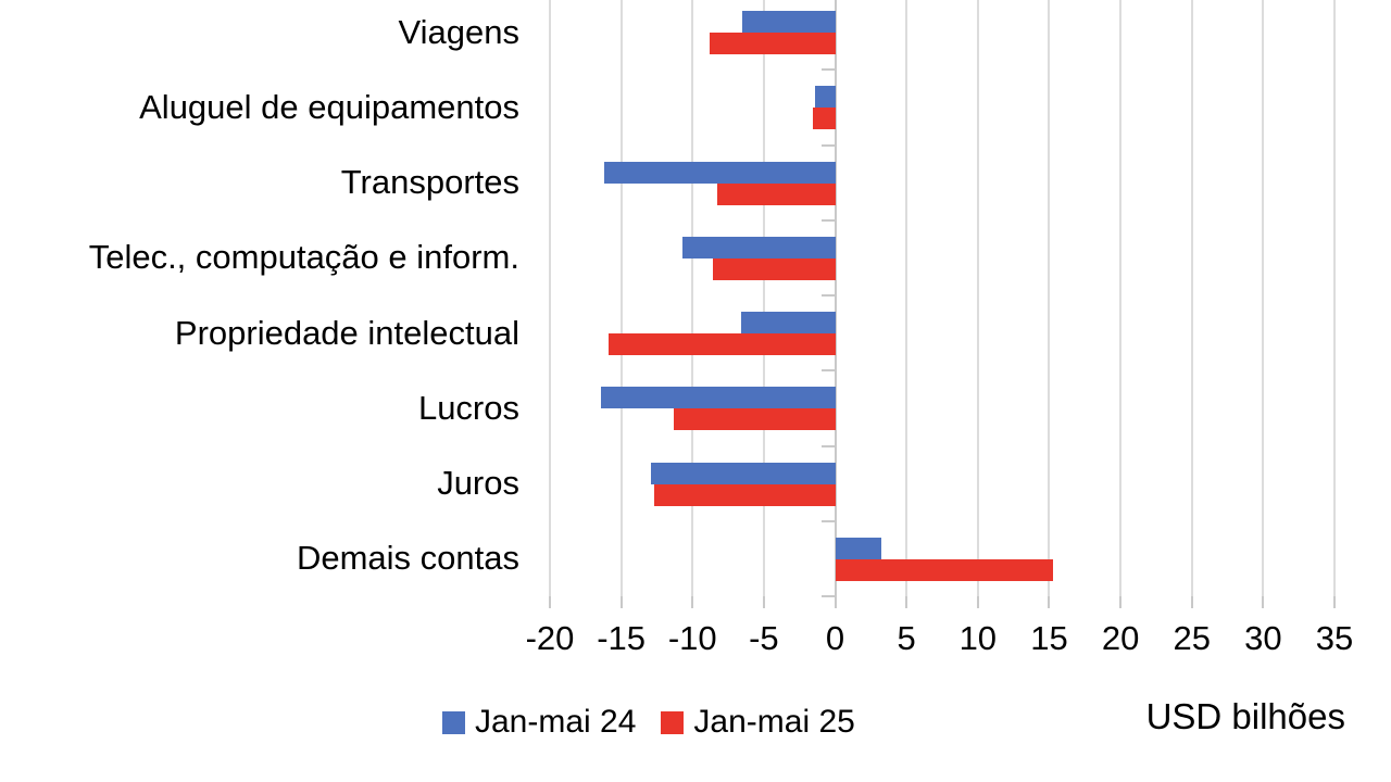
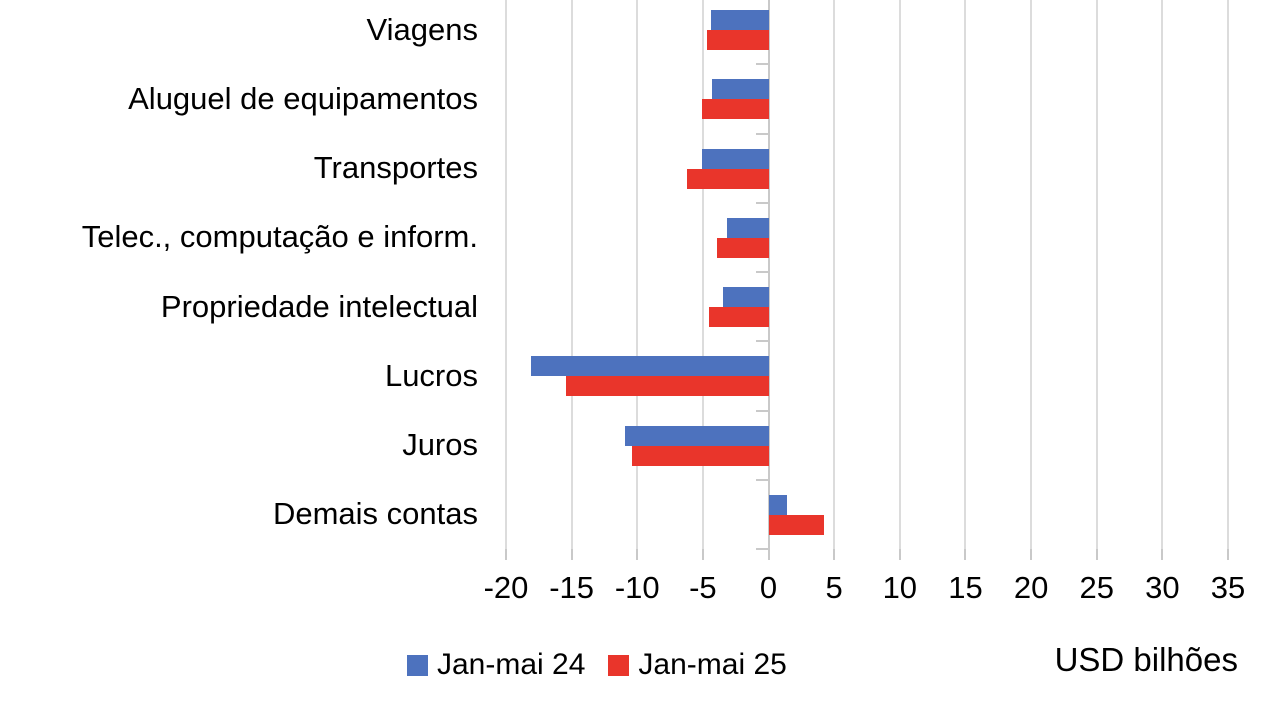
Jan-mai 24/Viagens: -6.5 -> -4.4
Jan-mai 25/Viagens: -8.8 -> -4.7
Jan-mai 24/Aluguel de equipamentos: -1.4 -> -4.3
Jan-mai 25/Aluguel de equipamentos: -1.6 -> -5.1
Jan-mai 24/Transportes: -16.2 -> -5.1
Jan-mai 25/Transportes: -8.3 -> -6.2
Jan-mai 24/Telec., computação e inform.: -10.7 -> -3.2
Jan-mai 25/Telec., computação e inform.: -8.6 -> -3.9
Jan-mai 24/Propriedade intelectual: -6.6 -> -3.5
Jan-mai 25/Propriedade intelectual: -15.9 -> -4.5
Jan-mai 24/Lucros: -16.4 -> -18.1
Jan-mai 25/Lucros: -11.3 -> -15.4
Jan-mai 24/Juros: -12.9 -> -10.9
Jan-mai 25/Juros: -12.7 -> -10.4
Jan-mai 24/Demais contas: 3.2 -> 1.4
Jan-mai 25/Demais contas: 15.3 -> 4.2
